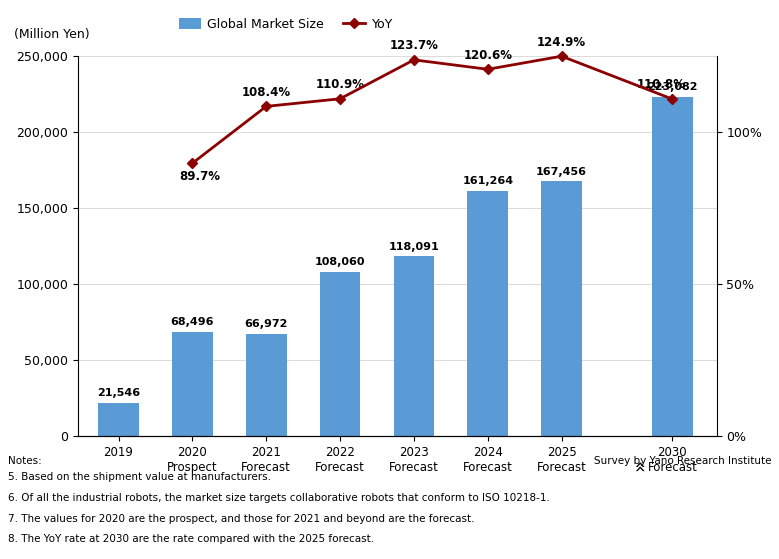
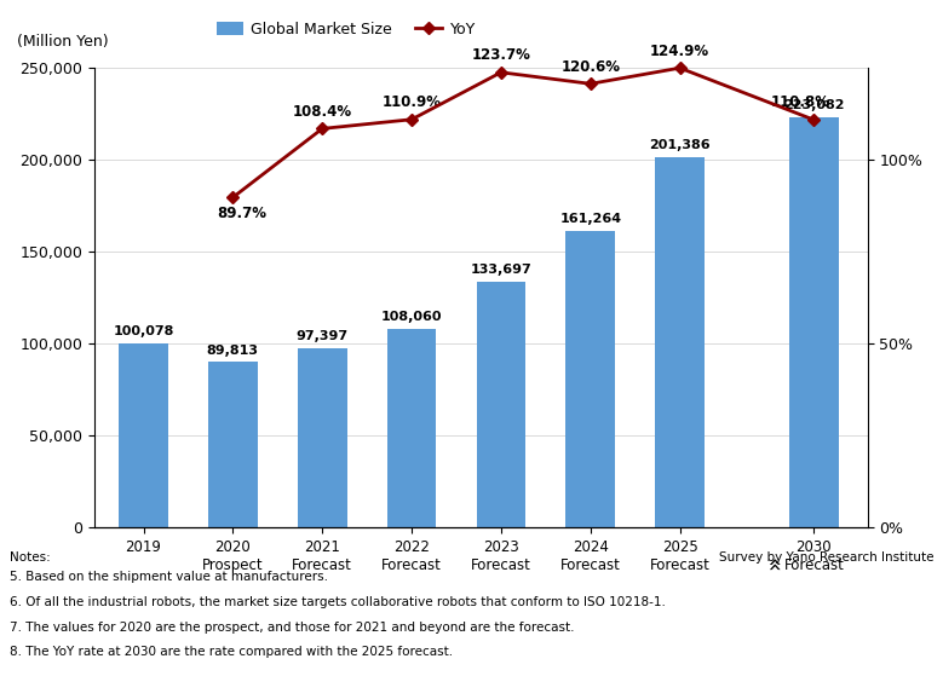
Global Market Size/2019: 21,546 -> 100,078
Global Market Size/2020 Prospect: 68,496 -> 89,813
Global Market Size/2021 Forecast: 66,972 -> 97,397
Global Market Size/2023 Forecast: 118,091 -> 133,697
Global Market Size/2025 Forecast: 167,456 -> 201,386
